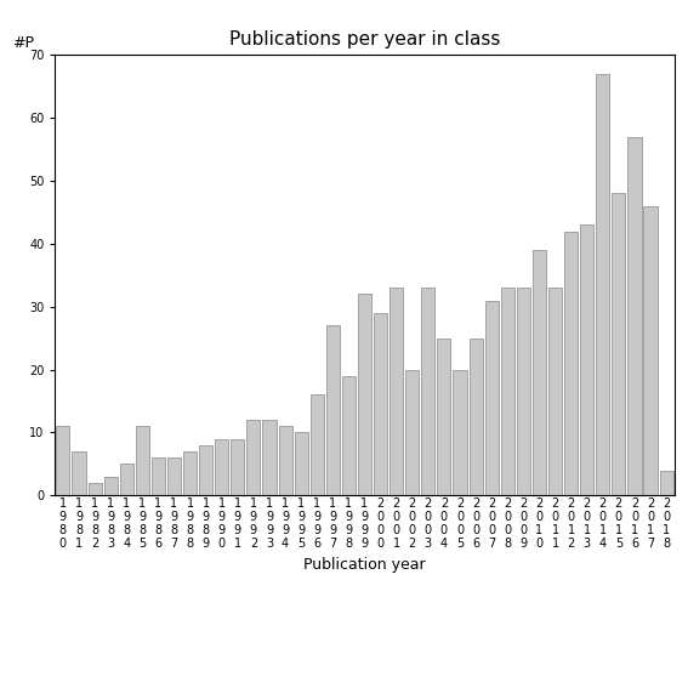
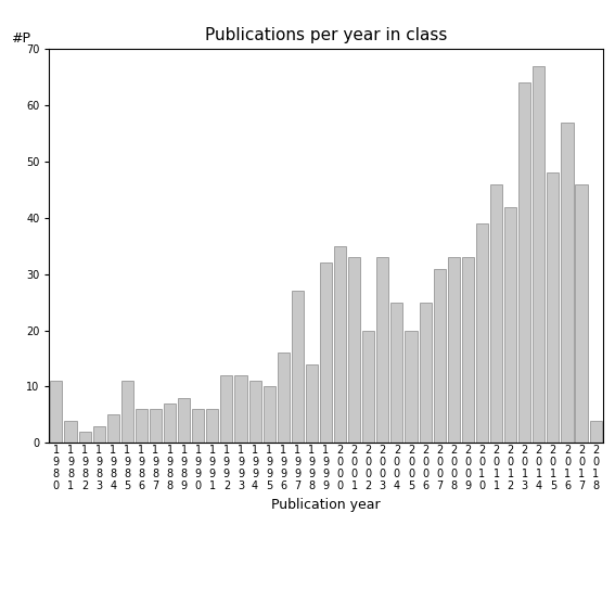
1 9 8 1: 7 -> 4
1 9 9 0: 9 -> 6
1 9 9 1: 9 -> 6
1 9 9 8: 19 -> 14
2 0 0 0: 29 -> 35
2 0 1 1: 33 -> 46
2 0 1 3: 43 -> 64
